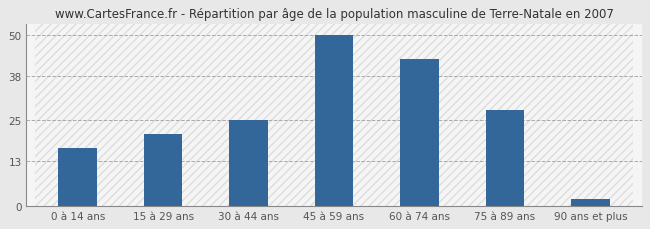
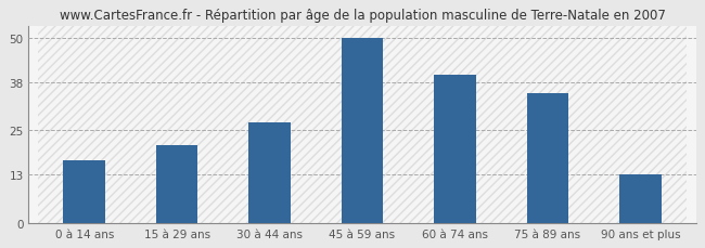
30 à 44 ans: 25 -> 27
60 à 74 ans: 43 -> 40
75 à 89 ans: 28 -> 35
90 ans et plus: 2 -> 13
